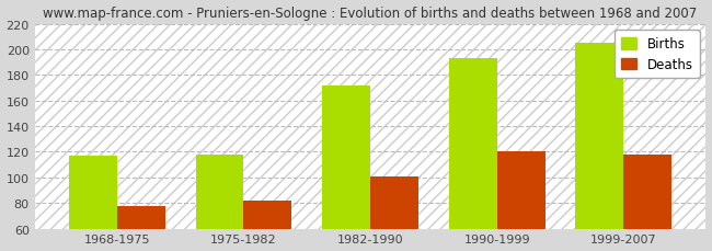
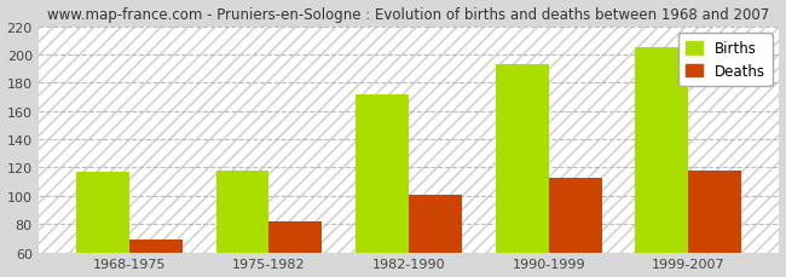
Deaths/1968-1975: 78 -> 69
Deaths/1990-1999: 120 -> 113
